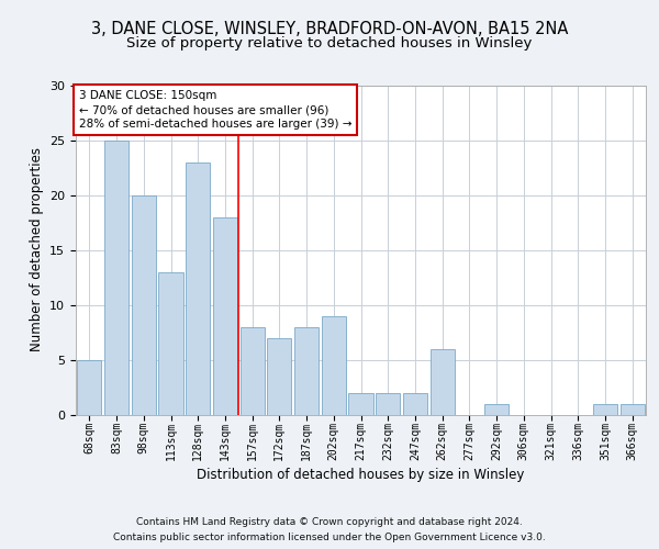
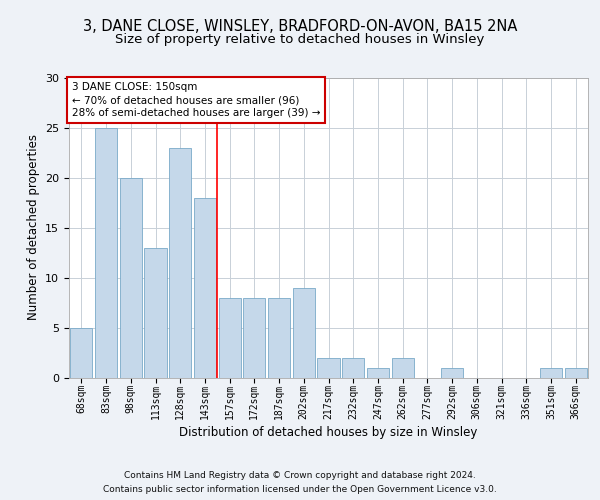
172sqm: 7 -> 8
247sqm: 2 -> 1
262sqm: 6 -> 2
